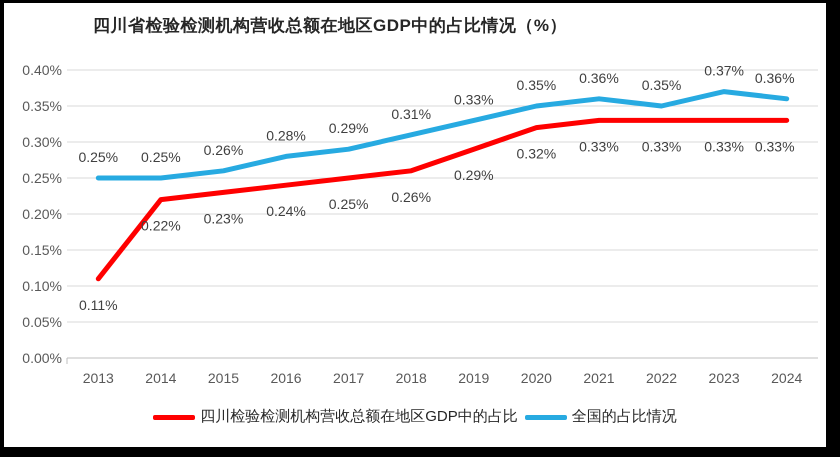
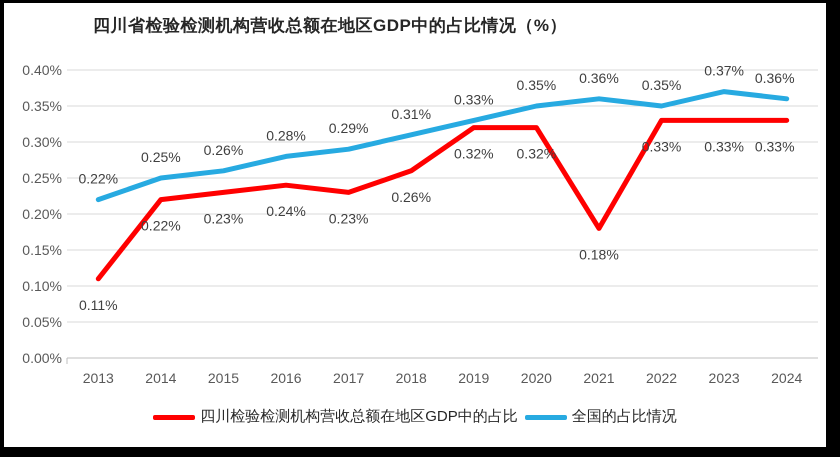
全国的占比情况/2013: 0.25% -> 0.22%
四川检验检测机构营收总额在地区GDP中的占比/2017: 0.25% -> 0.23%
四川检验检测机构营收总额在地区GDP中的占比/2019: 0.29% -> 0.32%
四川检验检测机构营收总额在地区GDP中的占比/2021: 0.33% -> 0.18%
